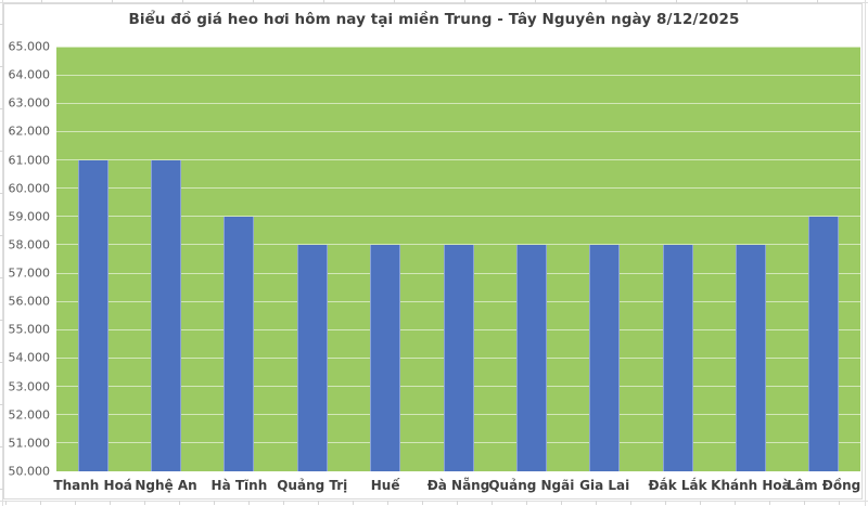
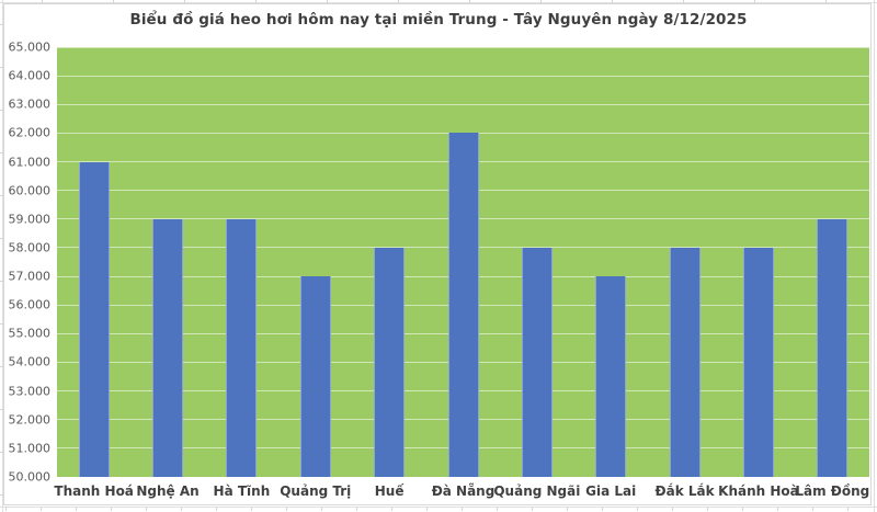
Nghệ An: 61000 -> 59000
Quảng Trị: 58000 -> 57000
Đà Nẵng: 58000 -> 62000
Gia Lai: 58000 -> 57000
